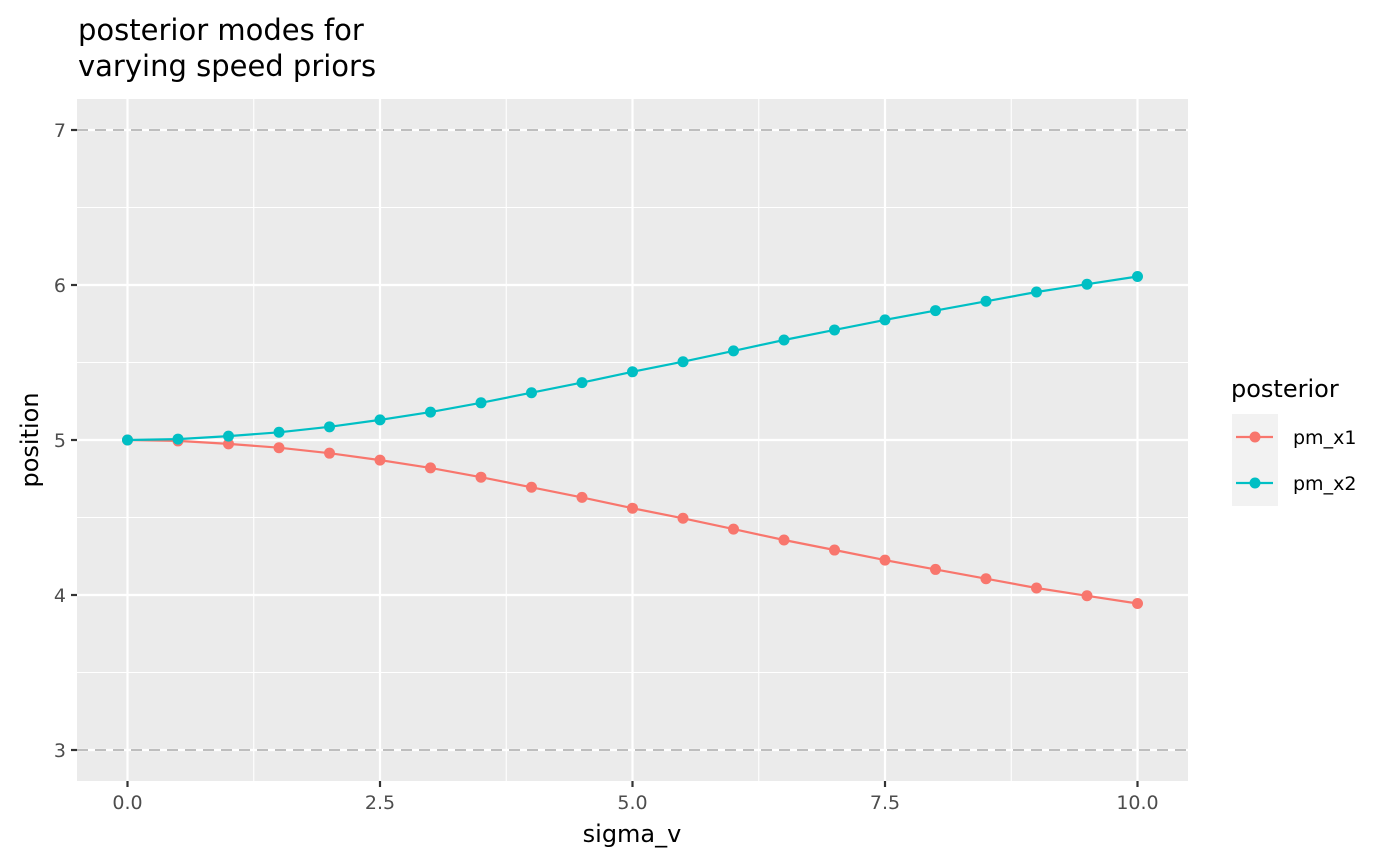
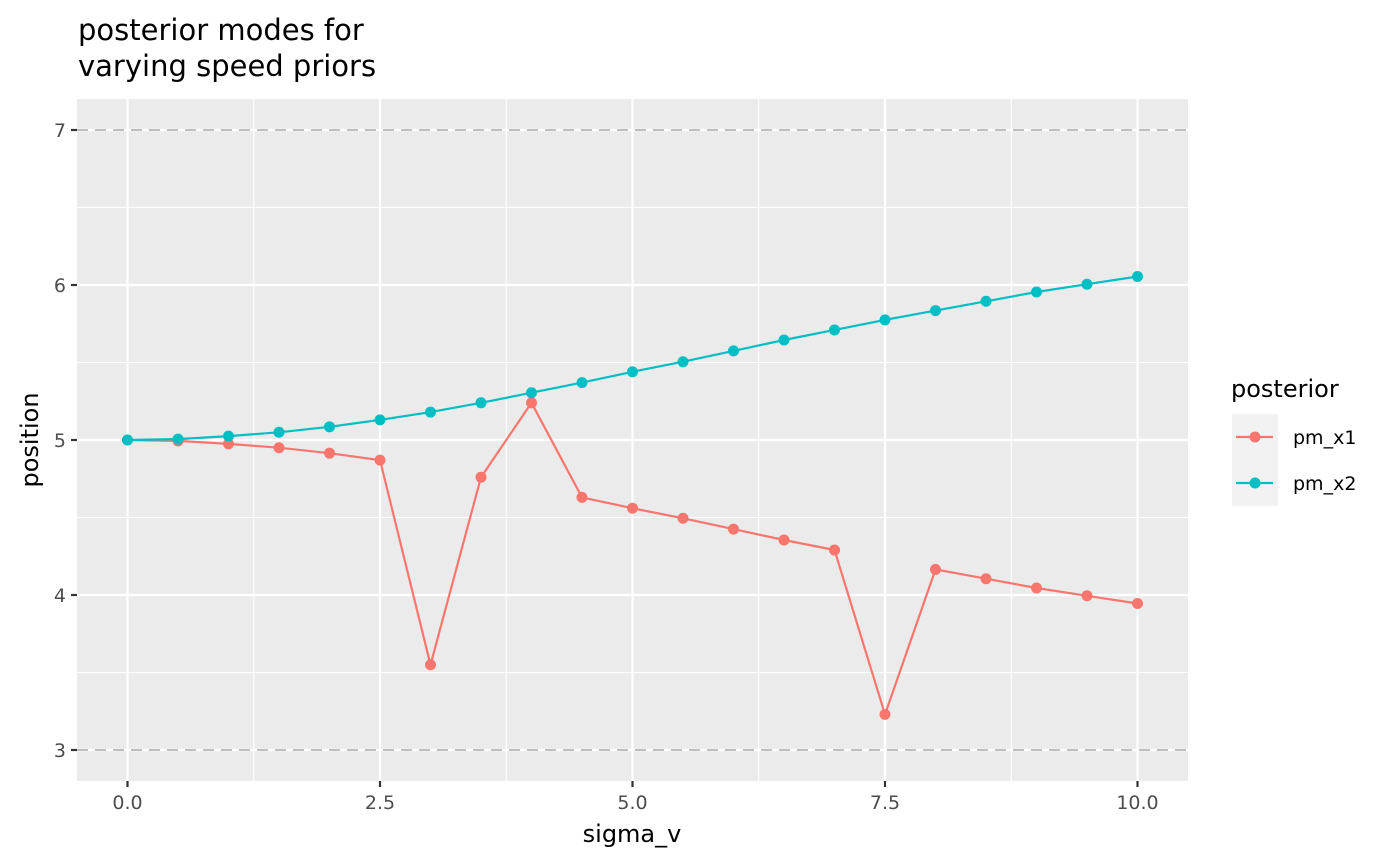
pm_x1/3: 4.82 -> 3.55
pm_x1/4: 4.70 -> 5.24
pm_x1/7.5: 4.22 -> 3.23
